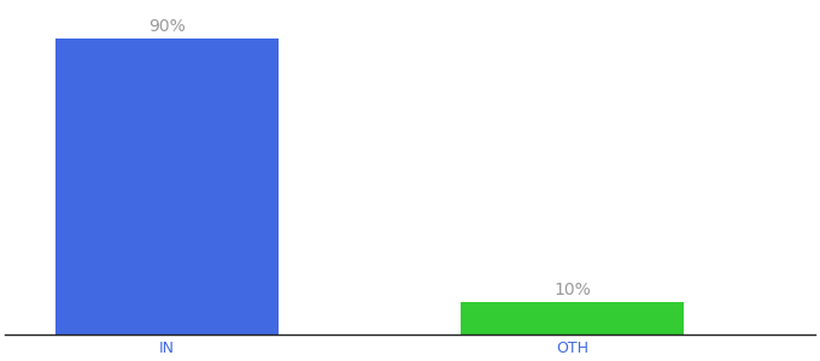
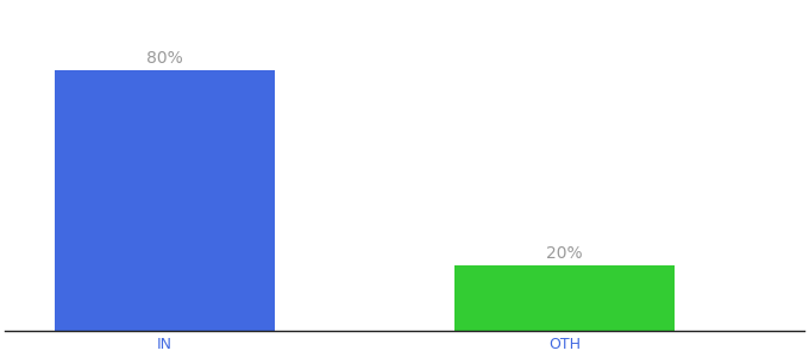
IN: 90% -> 80%
OTH: 10% -> 20%
